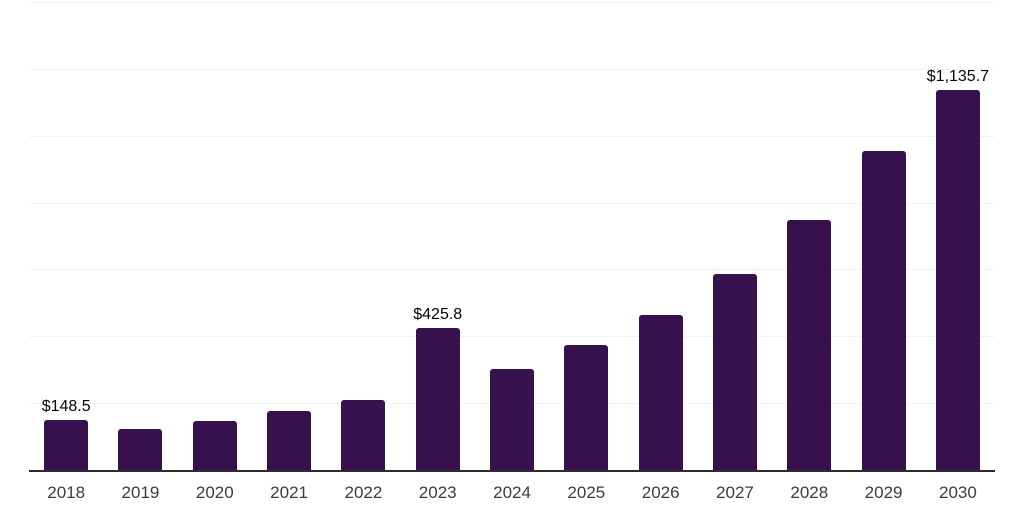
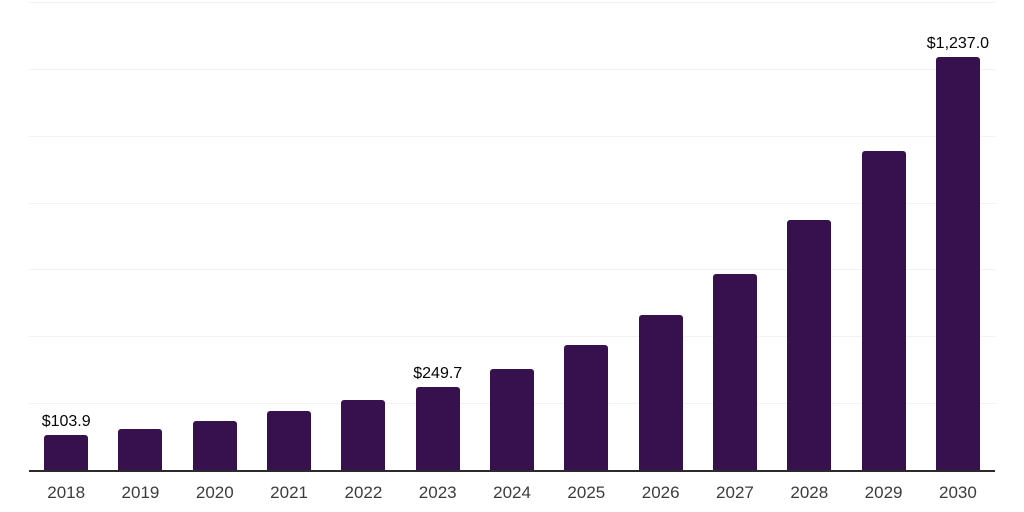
2018: $148.5 -> $103.9
2023: $425.8 -> $249.7
2030: $1,135.7 -> $1,237.0
